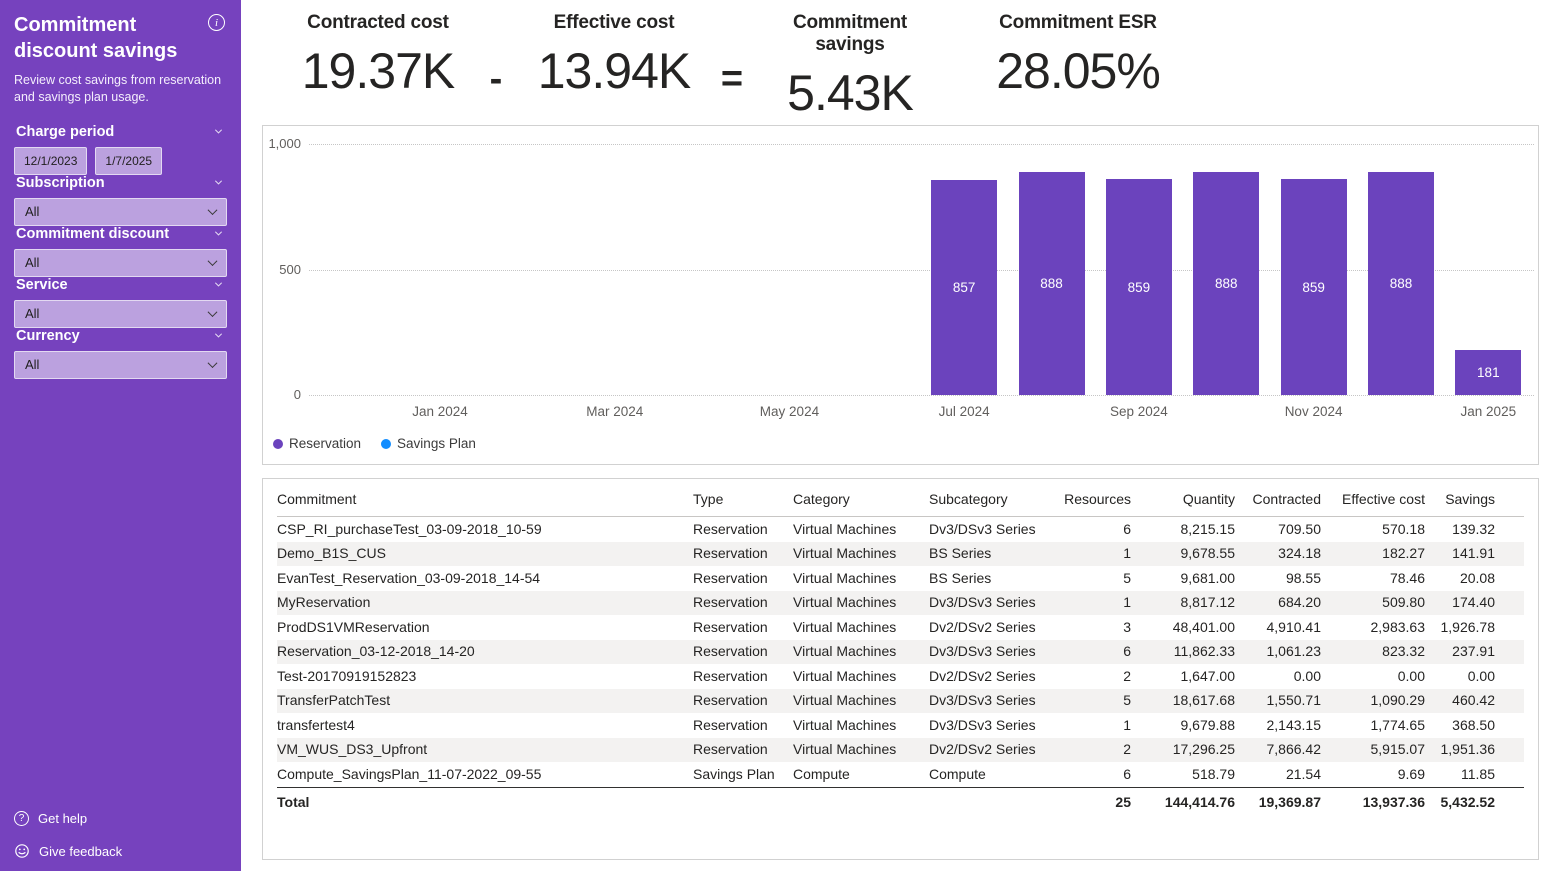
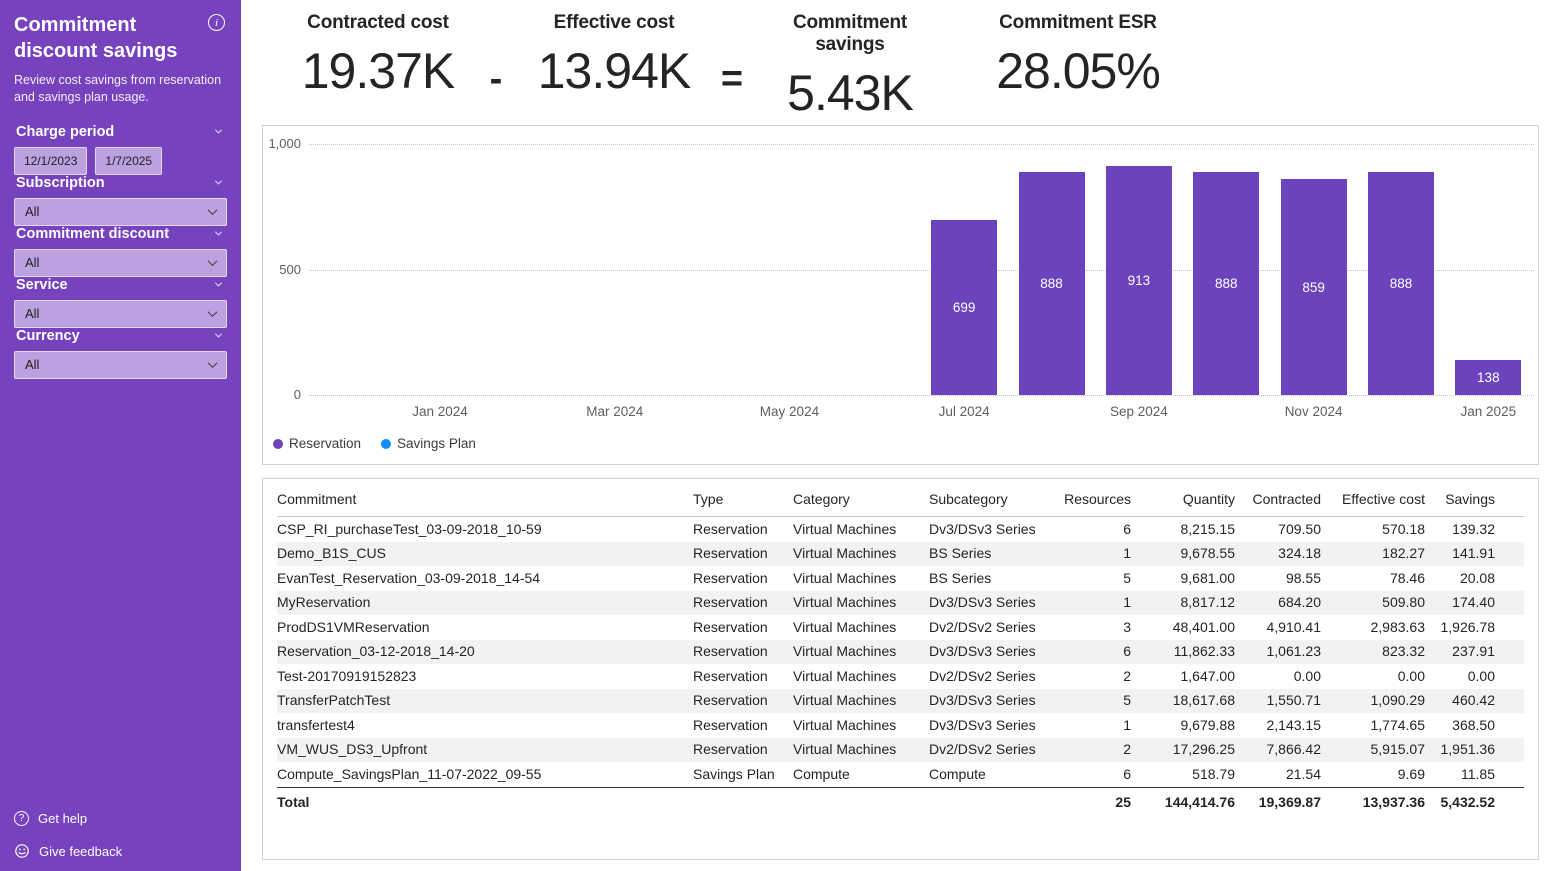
Jul 2024: 857 -> 699
Sep 2024: 859 -> 913
Jan 2025: 181 -> 138
